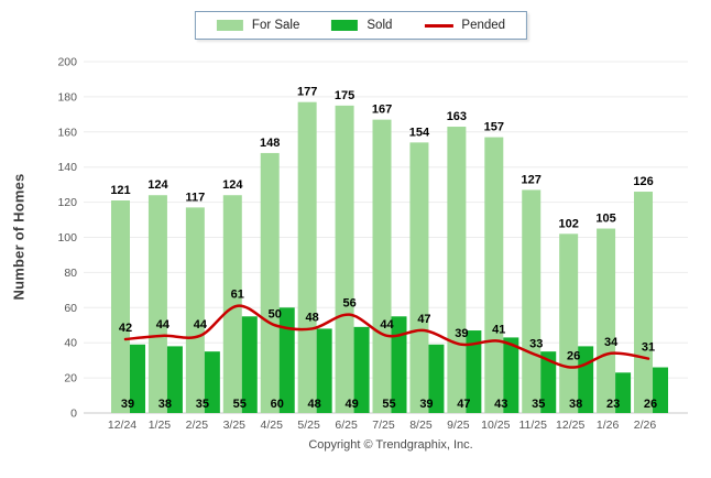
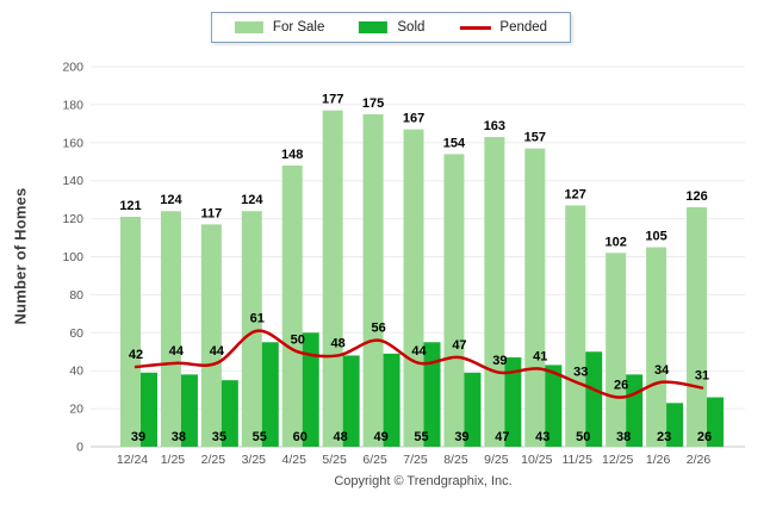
Sold/11/25: 35 -> 50
